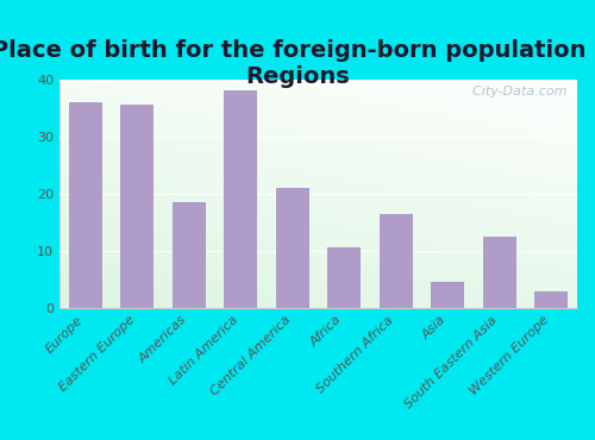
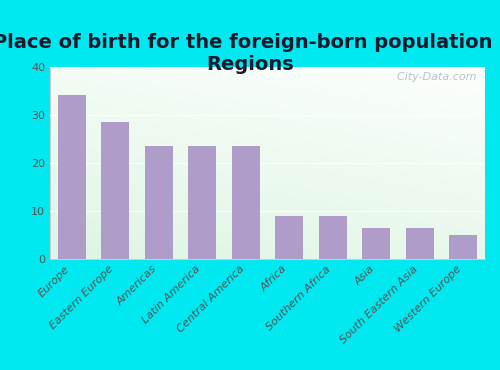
Europe: 36.0 -> 34.0
Eastern Europe: 35.5 -> 28.5
Americas: 18.5 -> 23.5
Latin America: 38.0 -> 23.5
Central America: 21.0 -> 23.5
Africa: 10.5 -> 9.0
Southern Africa: 16.5 -> 9.0
Asia: 4.5 -> 6.5
South Eastern Asia: 12.5 -> 6.5
Western Europe: 3.0 -> 5.0
